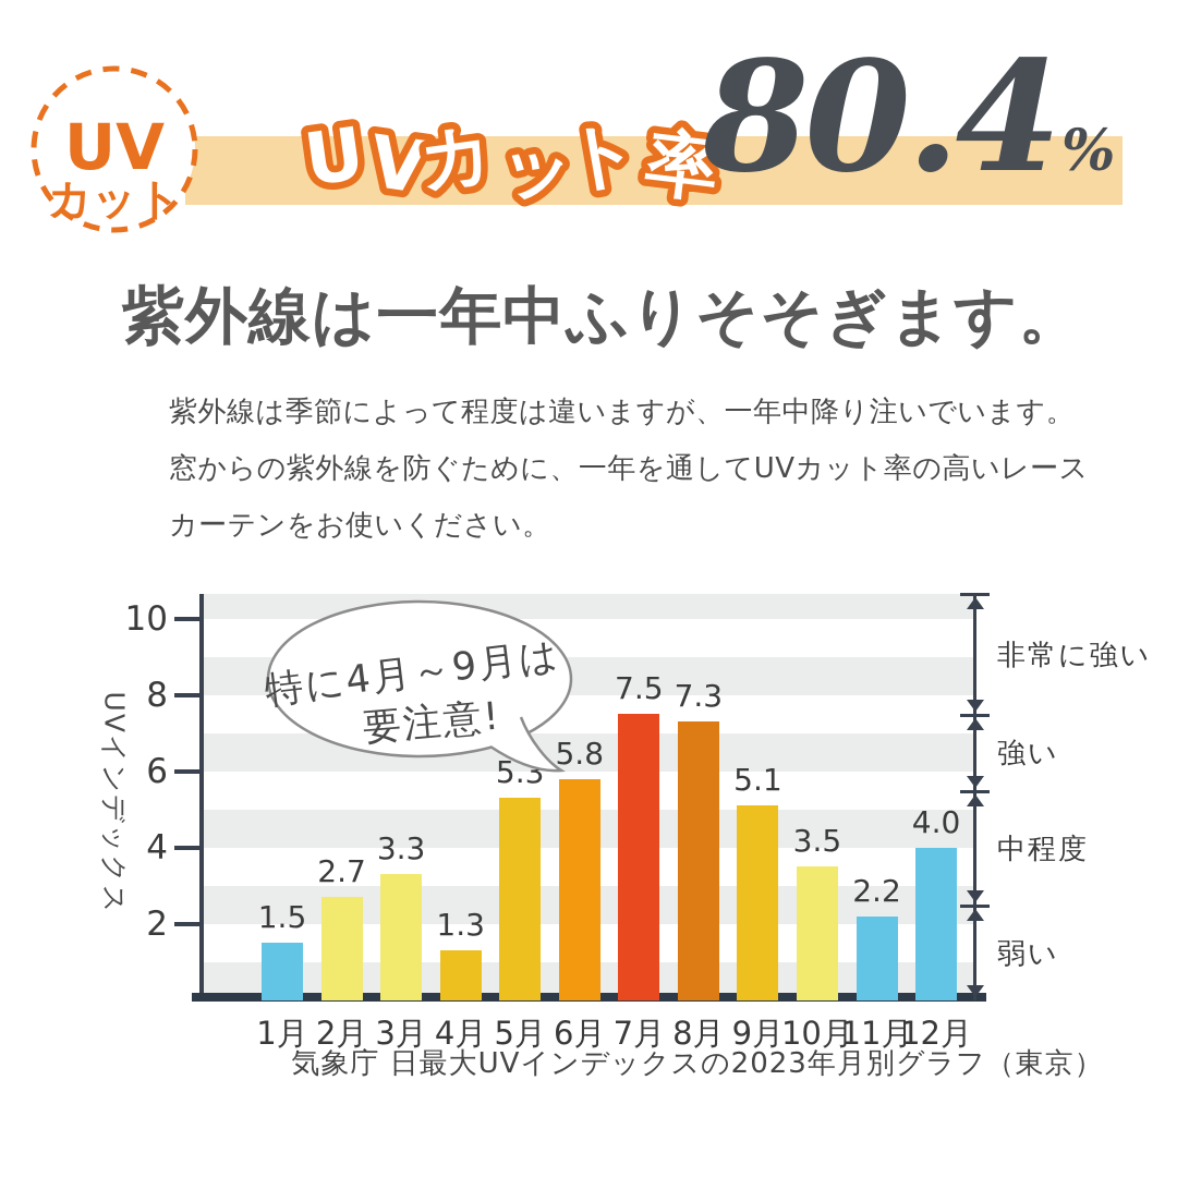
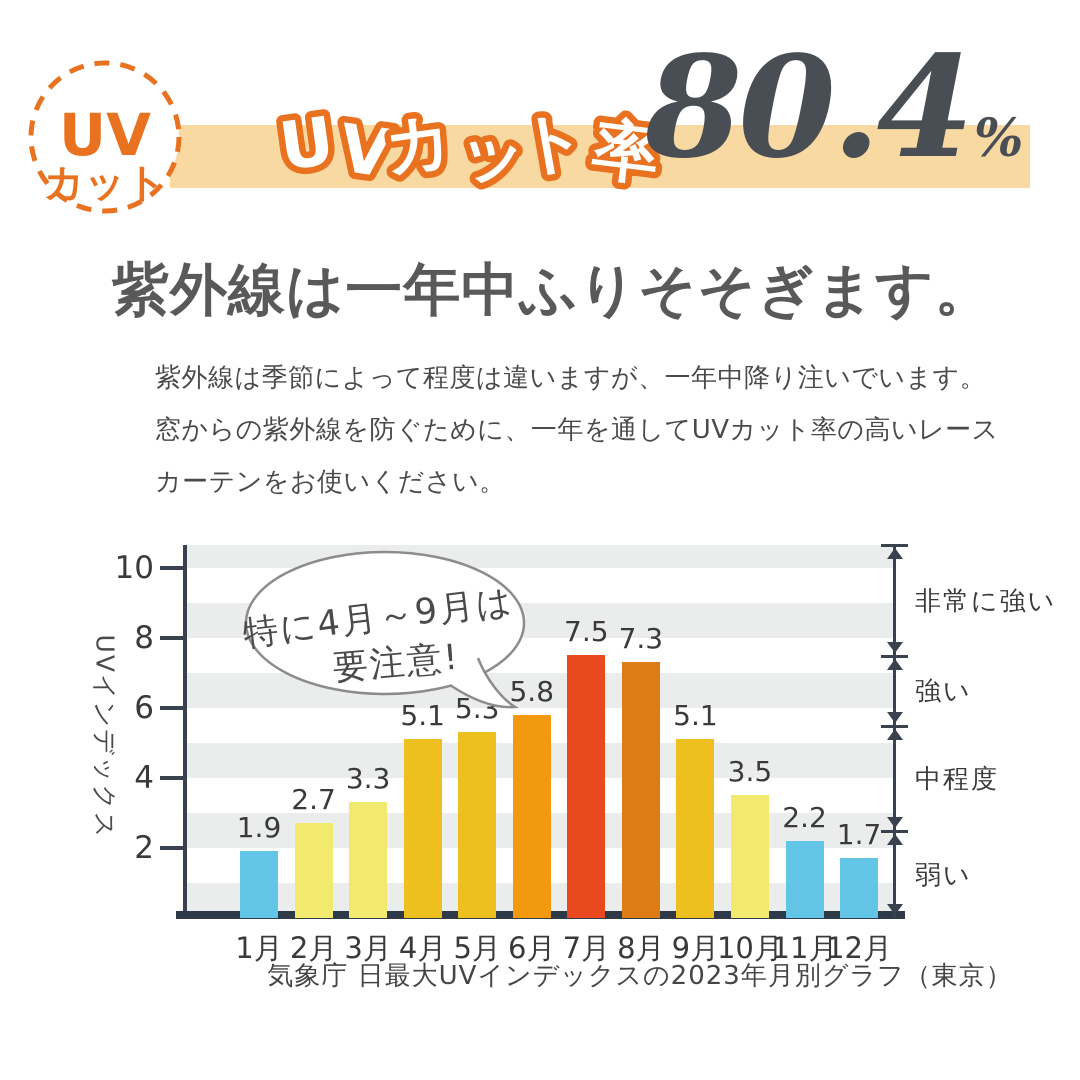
1月: 1.5 -> 1.9
4月: 1.3 -> 5.1
12月: 4.0 -> 1.7
